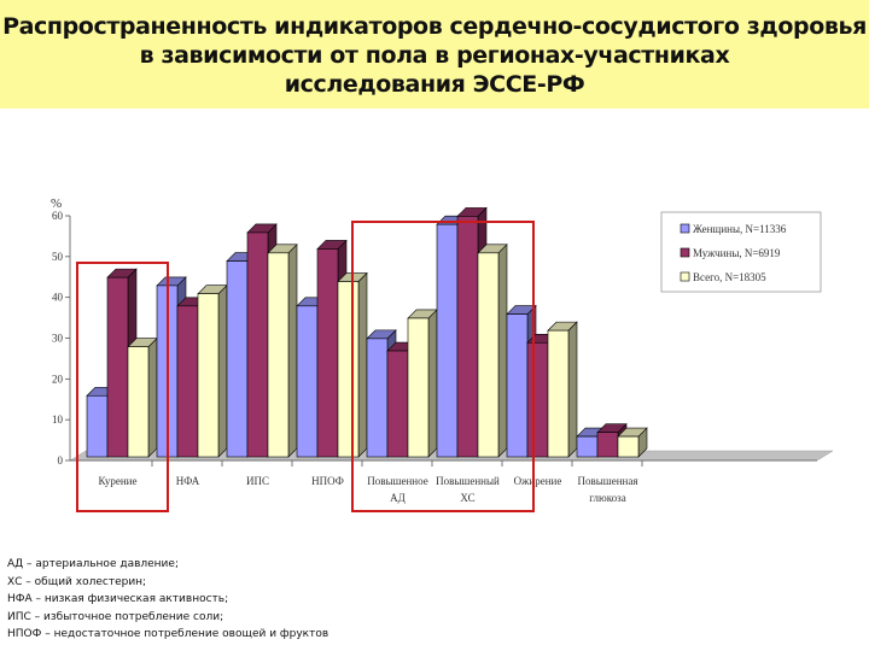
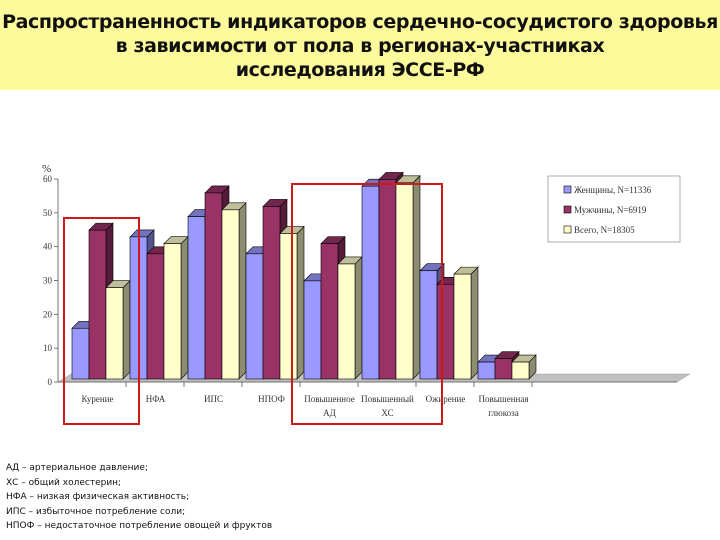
Мужчины, N=6919/Повышенное АД: 26 -> 40
Всего, N=18305/Повышенный ХС: 50 -> 58
Женщины, N=11336/Ожирение: 35 -> 32
